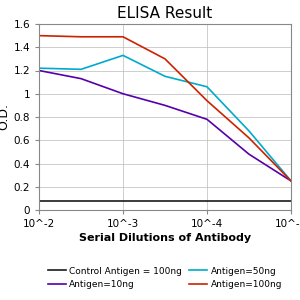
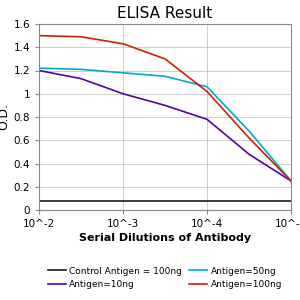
Antigen=50ng/10^-3: 1.33 -> 1.18
Antigen=100ng/10^-3: 1.49 -> 1.43
Antigen=100ng/10^-4: 0.94 -> 1.02
